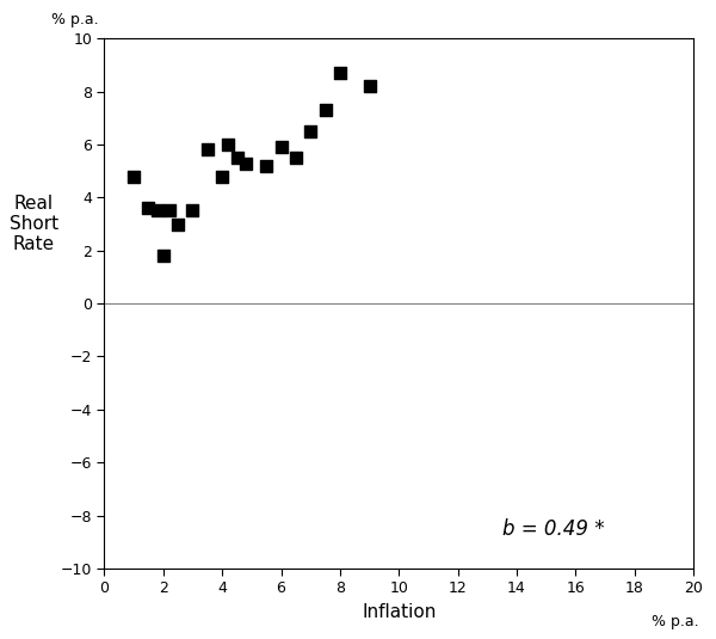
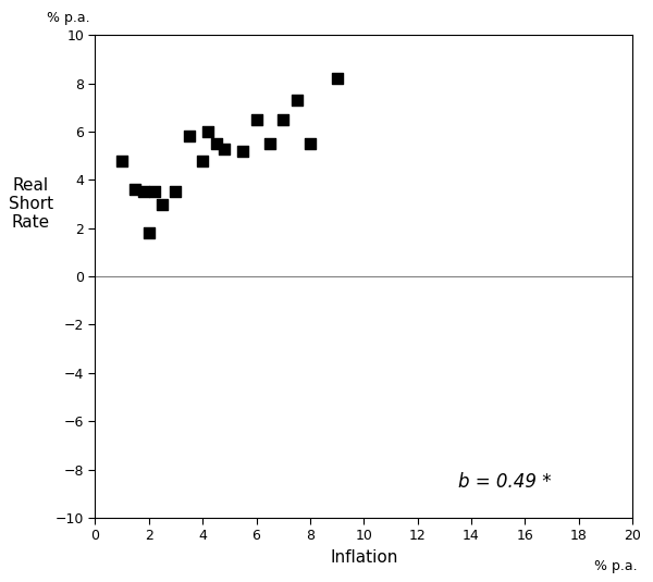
6: 5.9 -> 6.5
8: 8.7 -> 5.5
